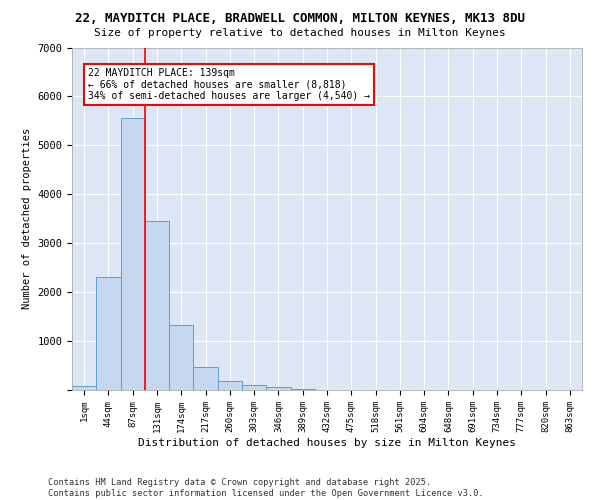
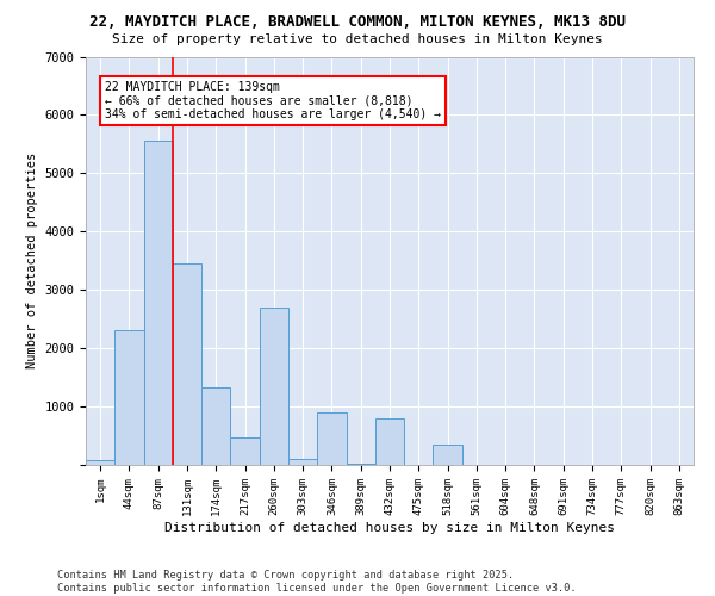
260sqm: 180 -> 2700
346sqm: 60 -> 900
432sqm: 0 -> 800
518sqm: 0 -> 350
